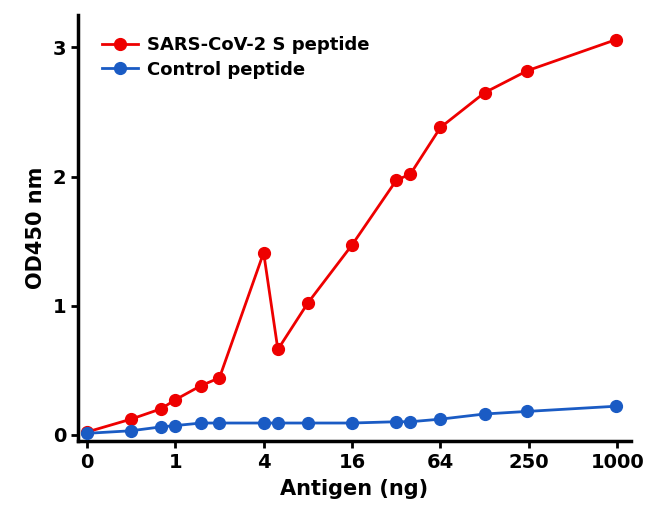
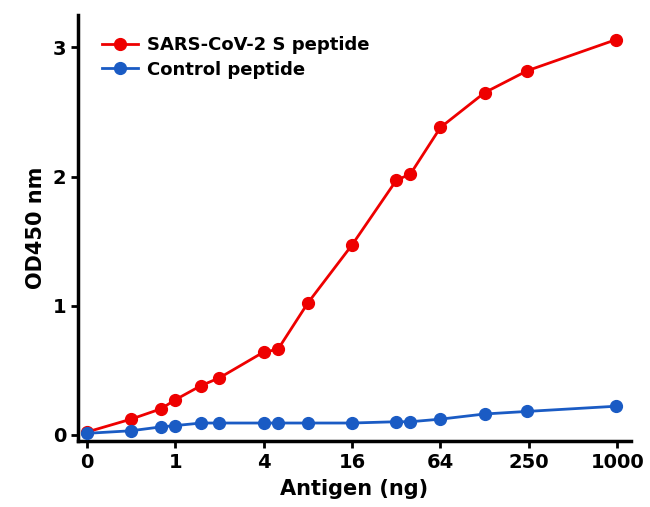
SARS-CoV-2 S peptide/4: 1.41 -> 0.64
